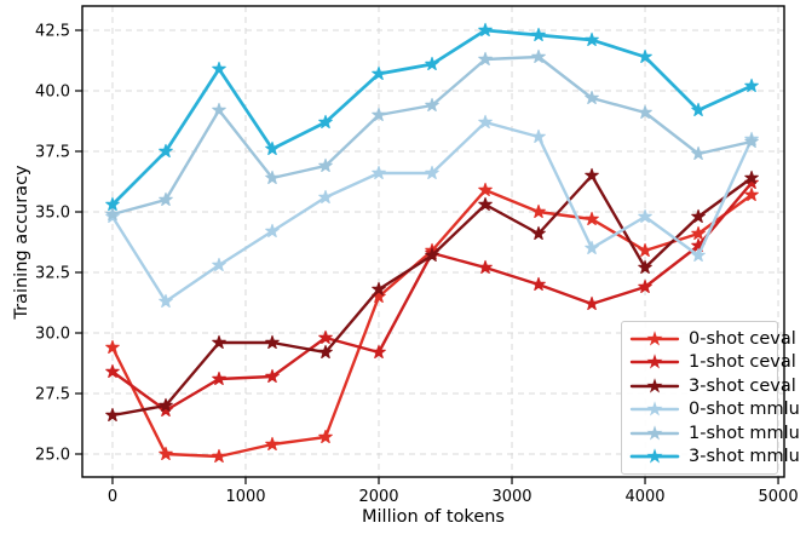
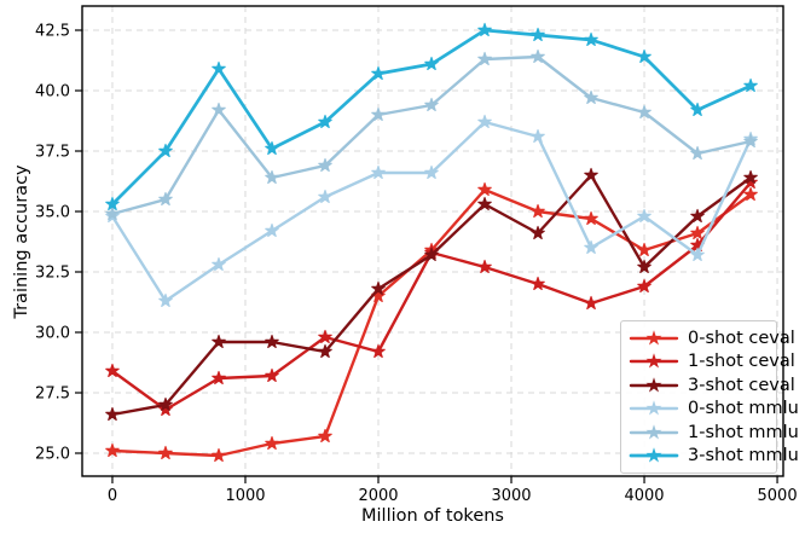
0-shot ceval/0: 29.4 -> 25.1
